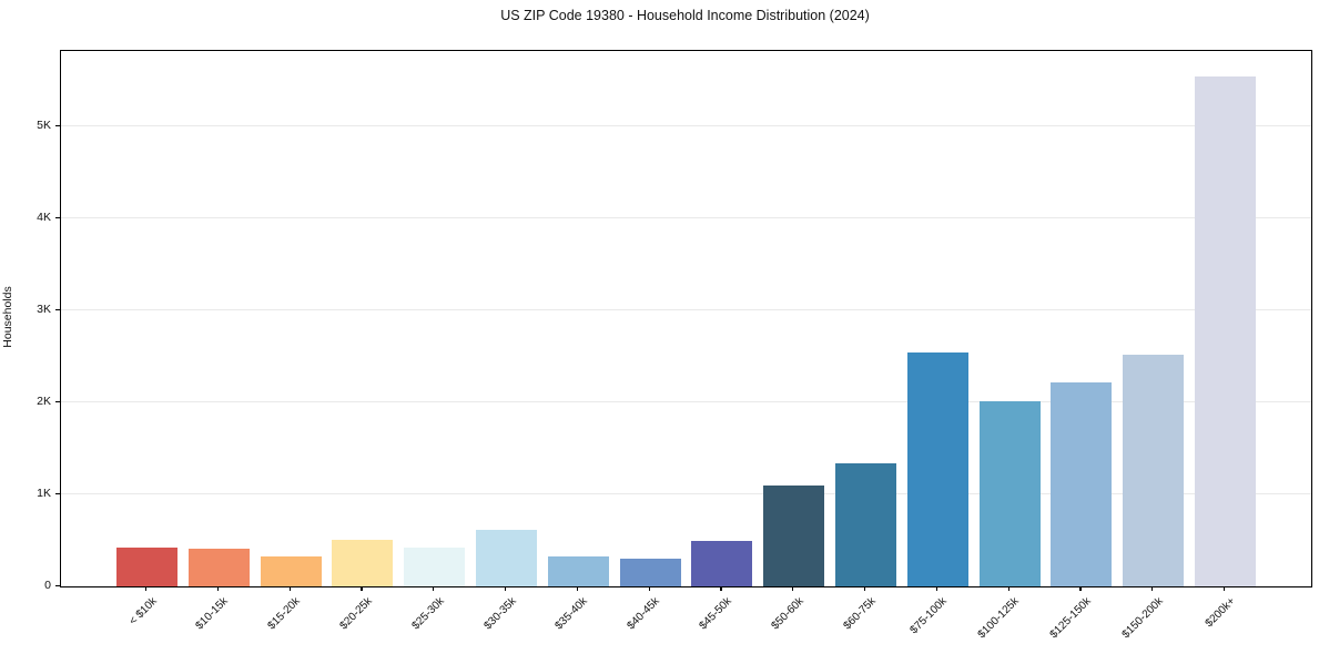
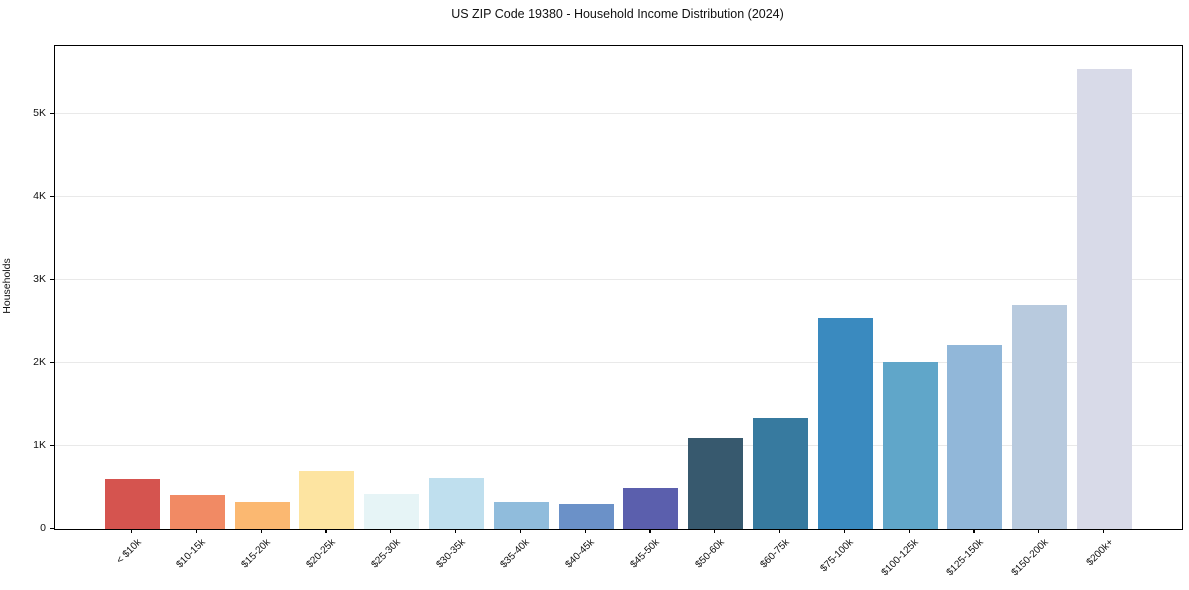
< $10k: 0.4K -> 0.6K
$20-25k: 0.5K -> 0.7K
$150-200k: 2.5K -> 2.7K
